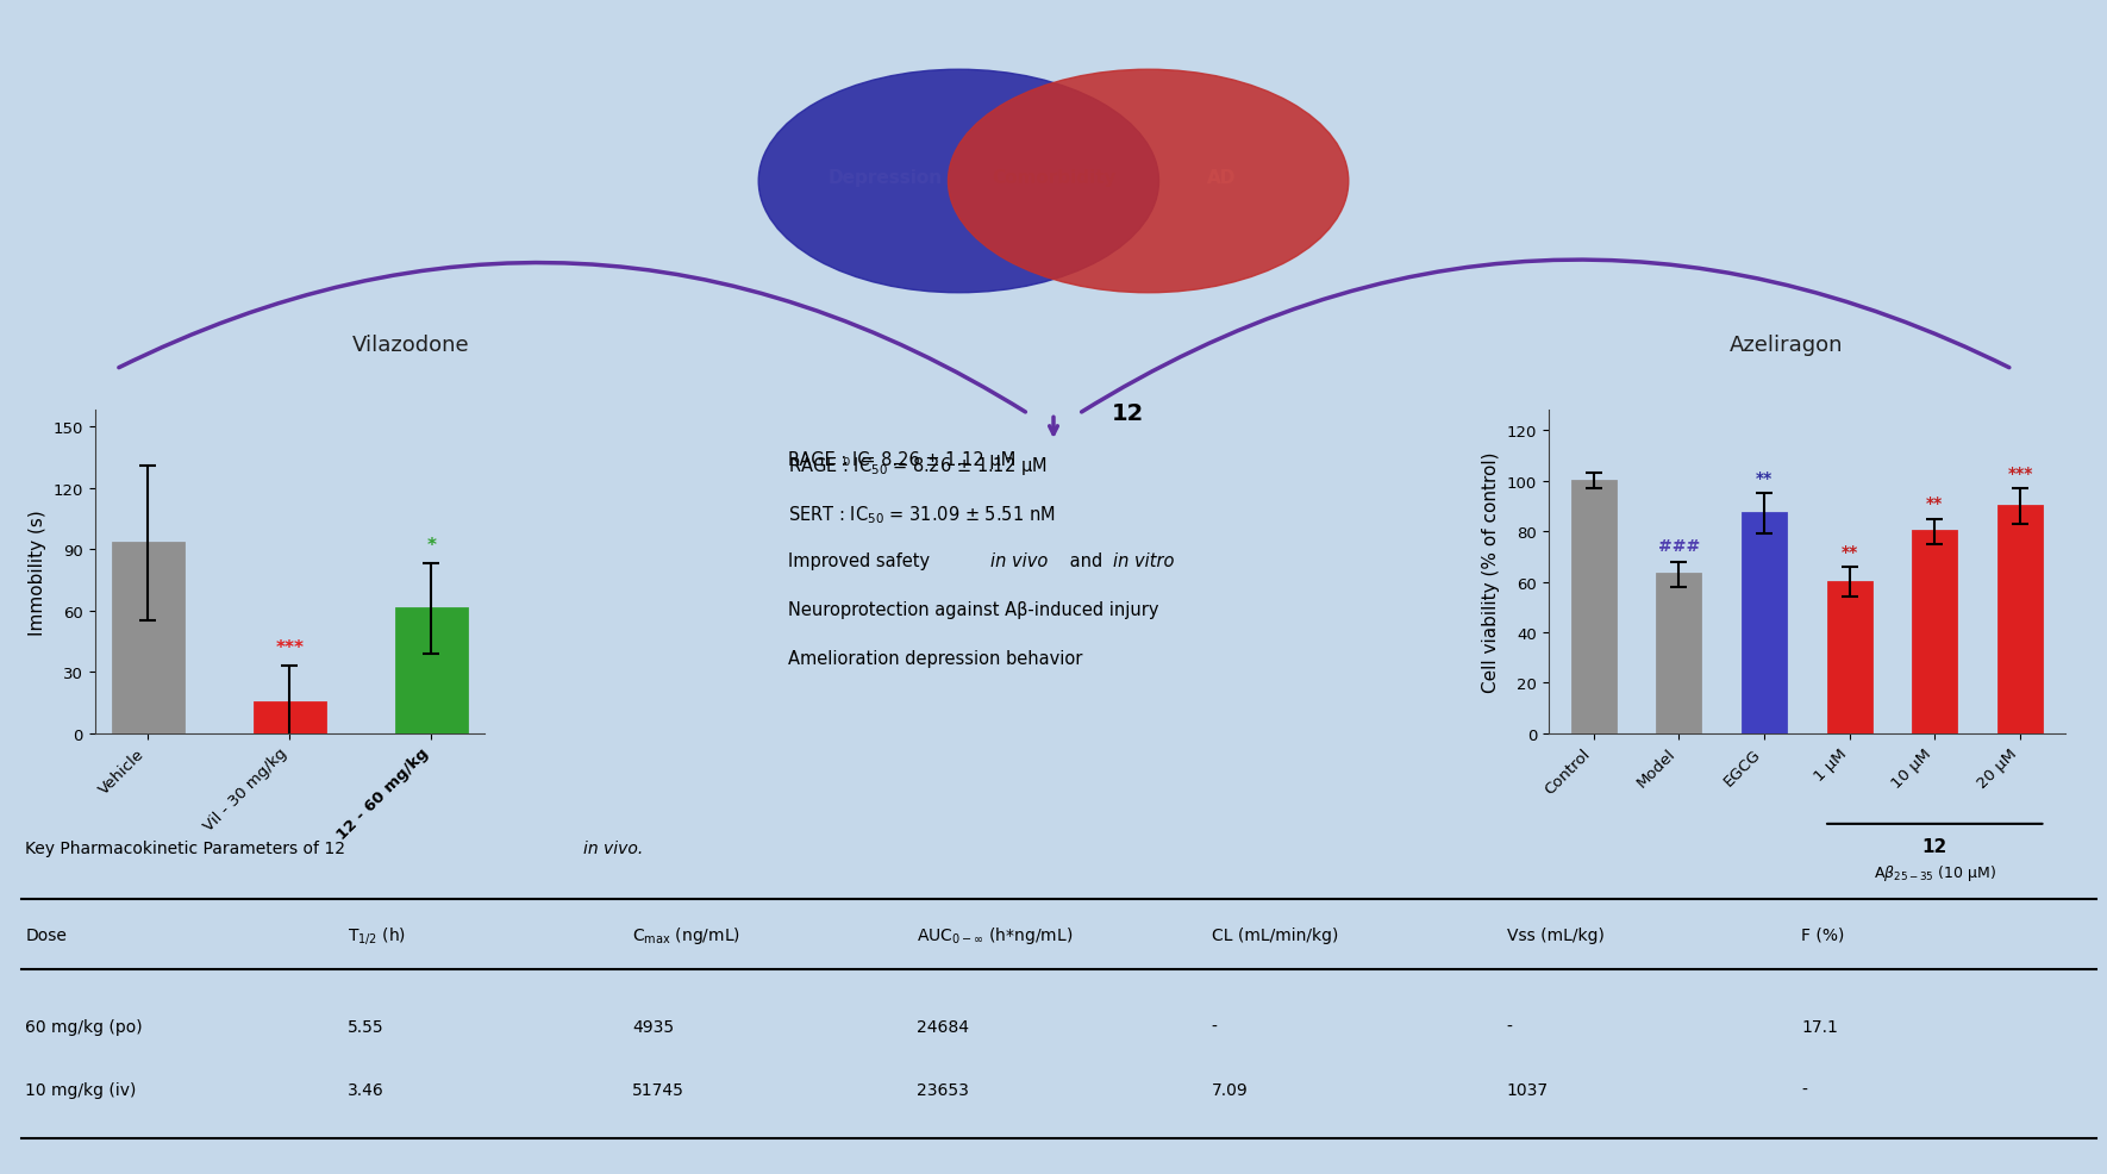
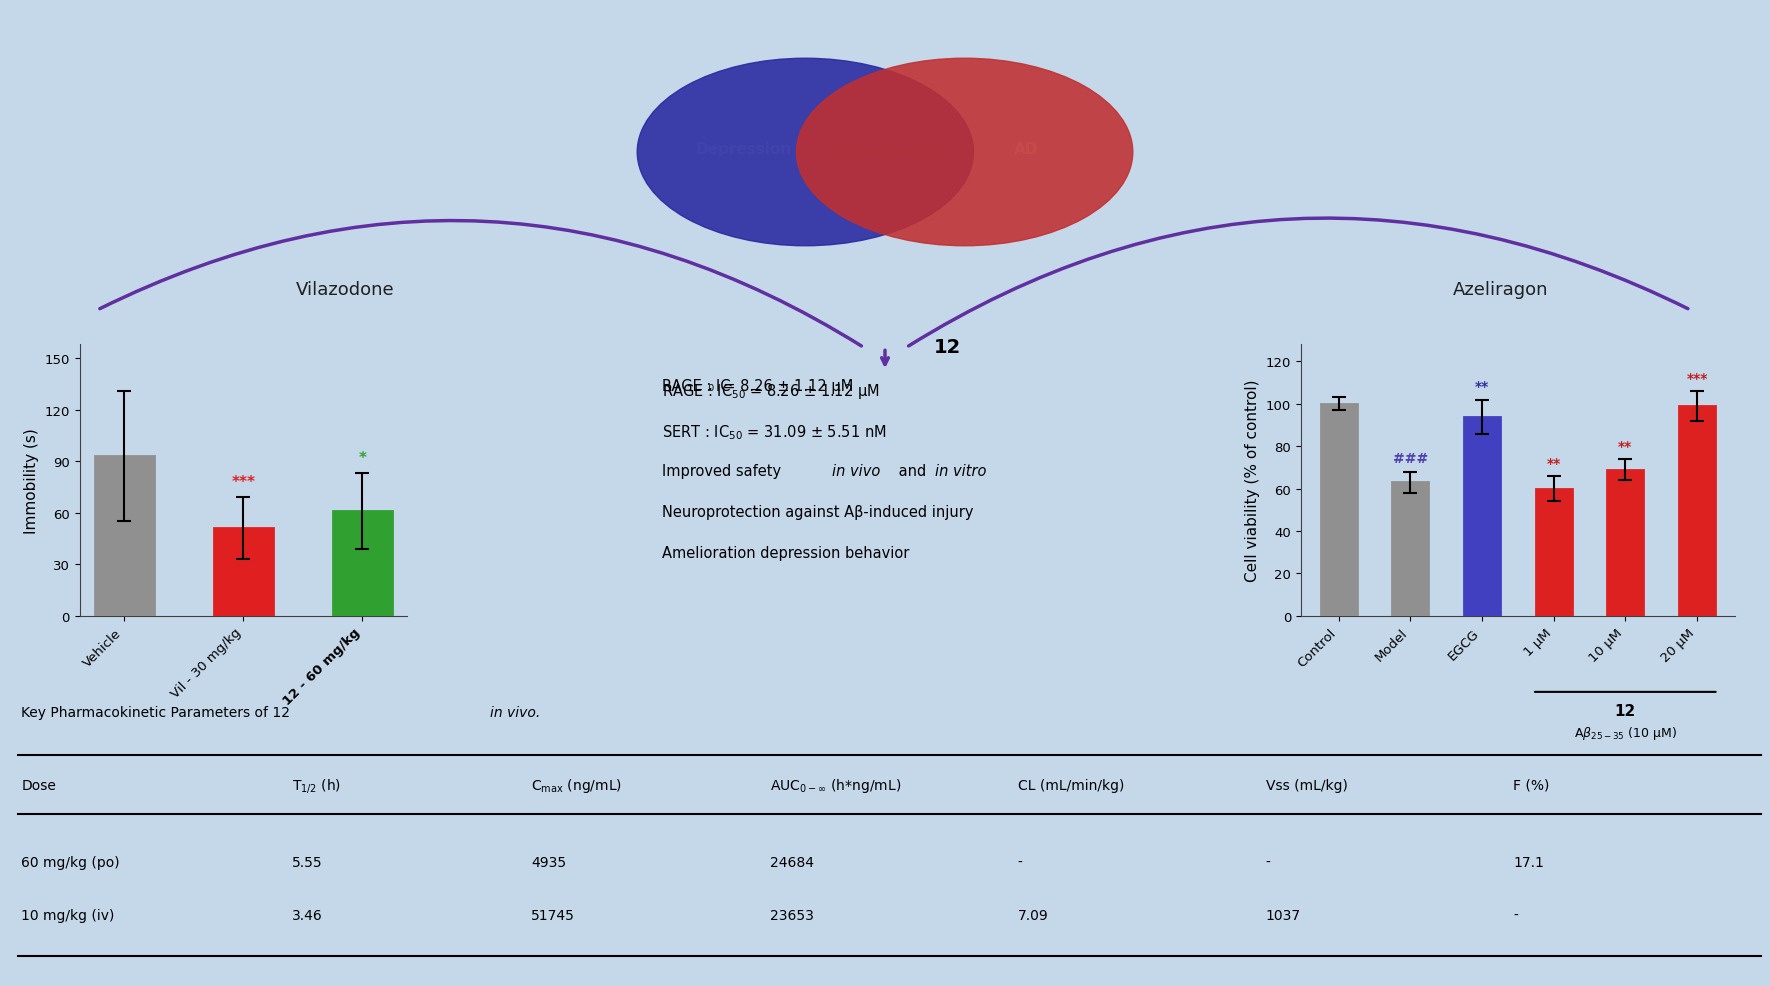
Vil - 30 mg/kg: 15 -> 51
EGCG: 87 -> 94
10 μM: 80 -> 69
20 μM: 90 -> 99
